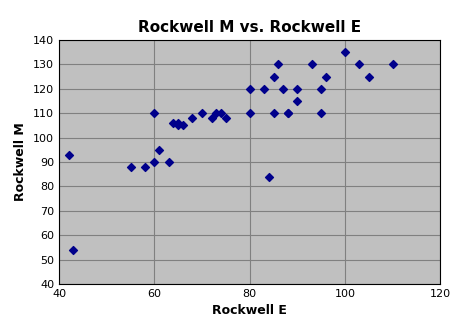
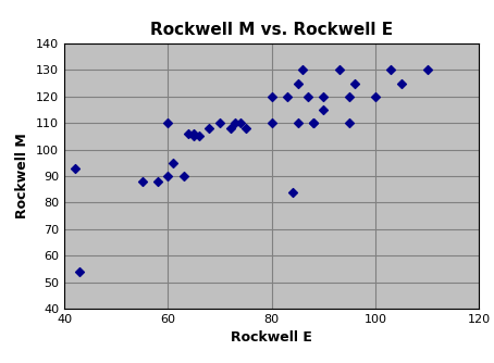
100: 135 -> 120
